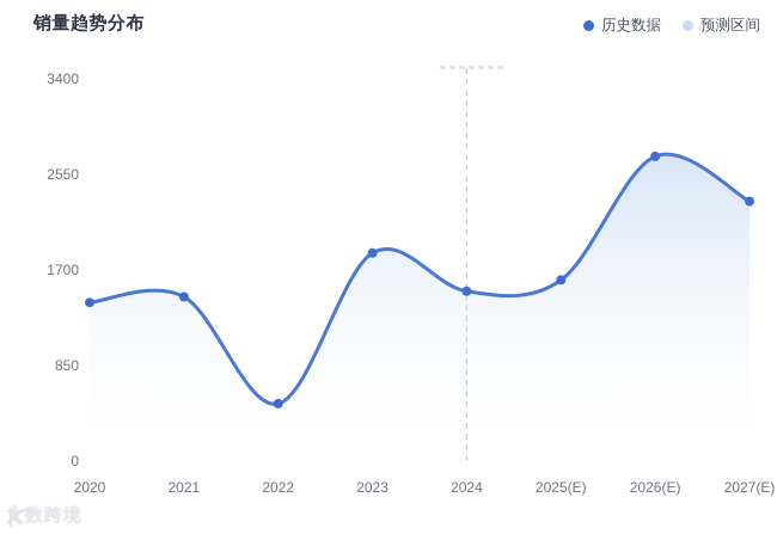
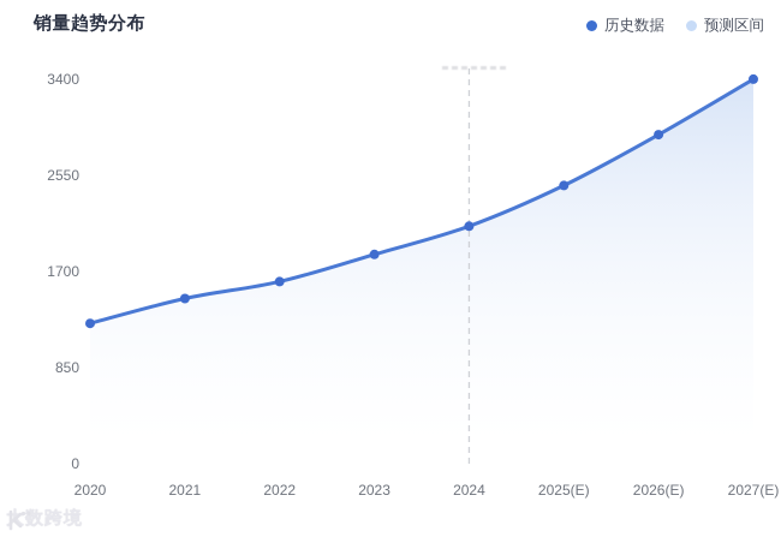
2020: 1400 -> 1200
2022: 500 -> 1600
2024: 1500 -> 2100
2025(E): 1600 -> 2400
2026(E): 2700 -> 2900
2027(E): 2300 -> 3400
